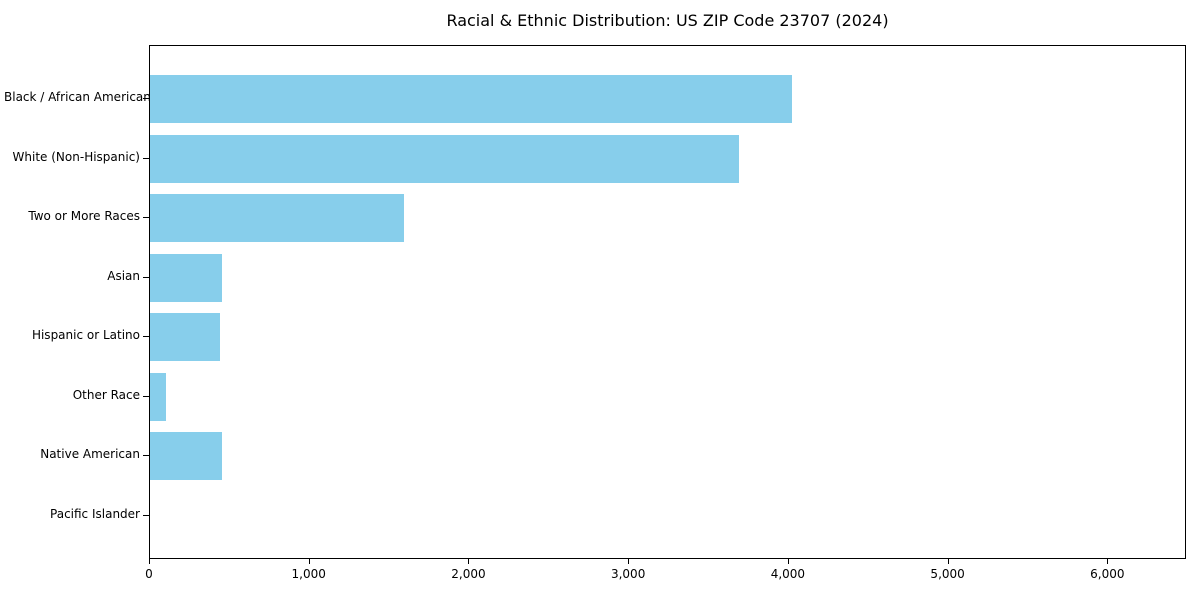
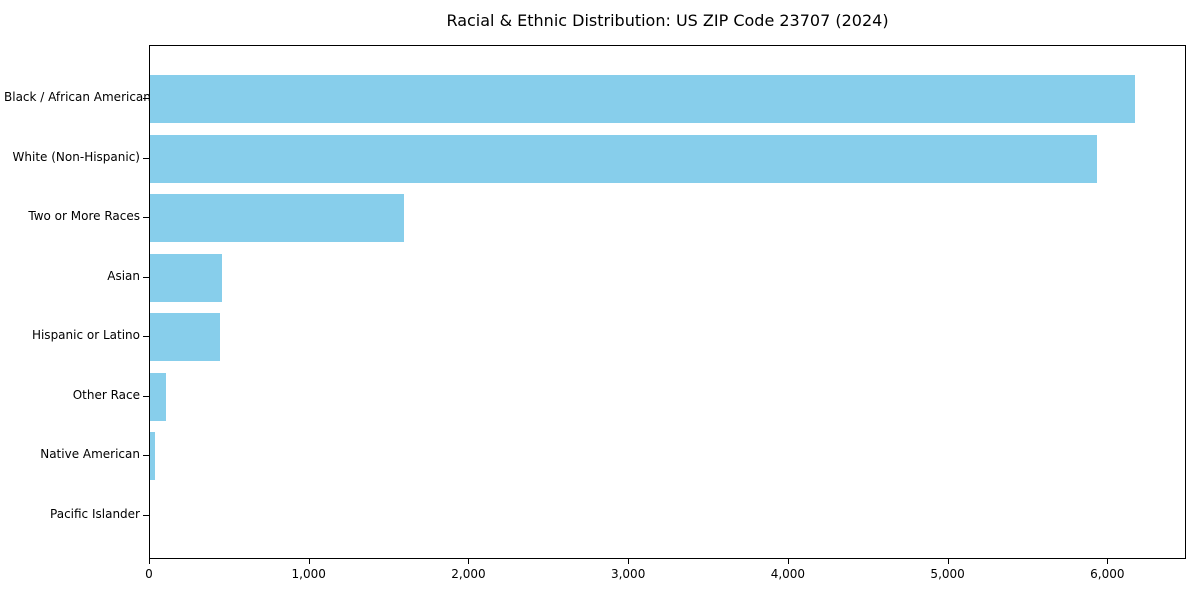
Black / African American: 4020 -> 6170
White (Non-Hispanic): 3690 -> 5930
Native American: 450 -> 30
